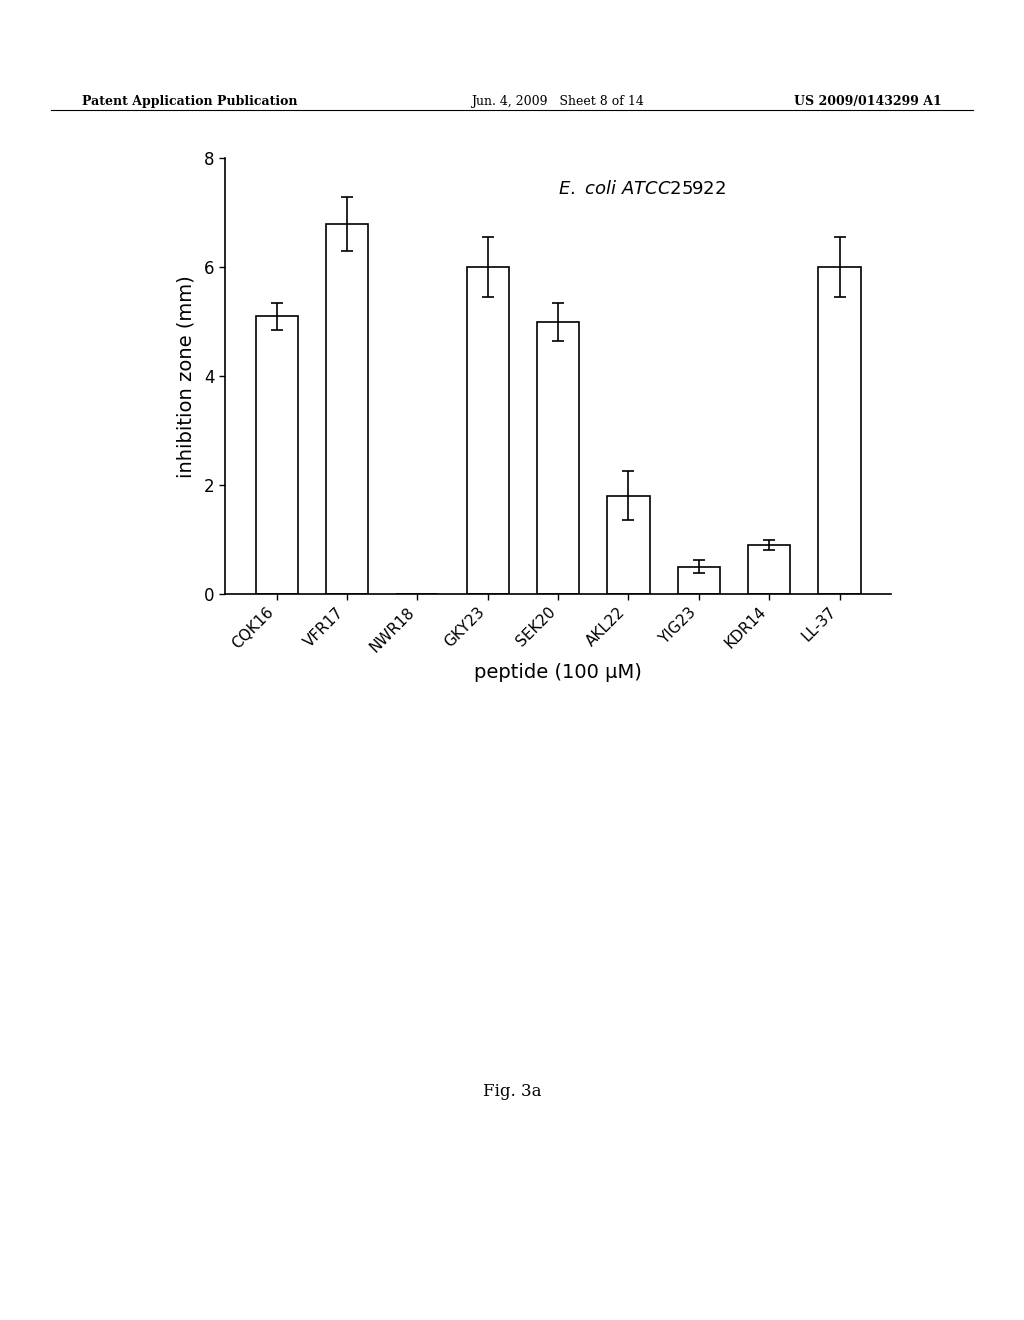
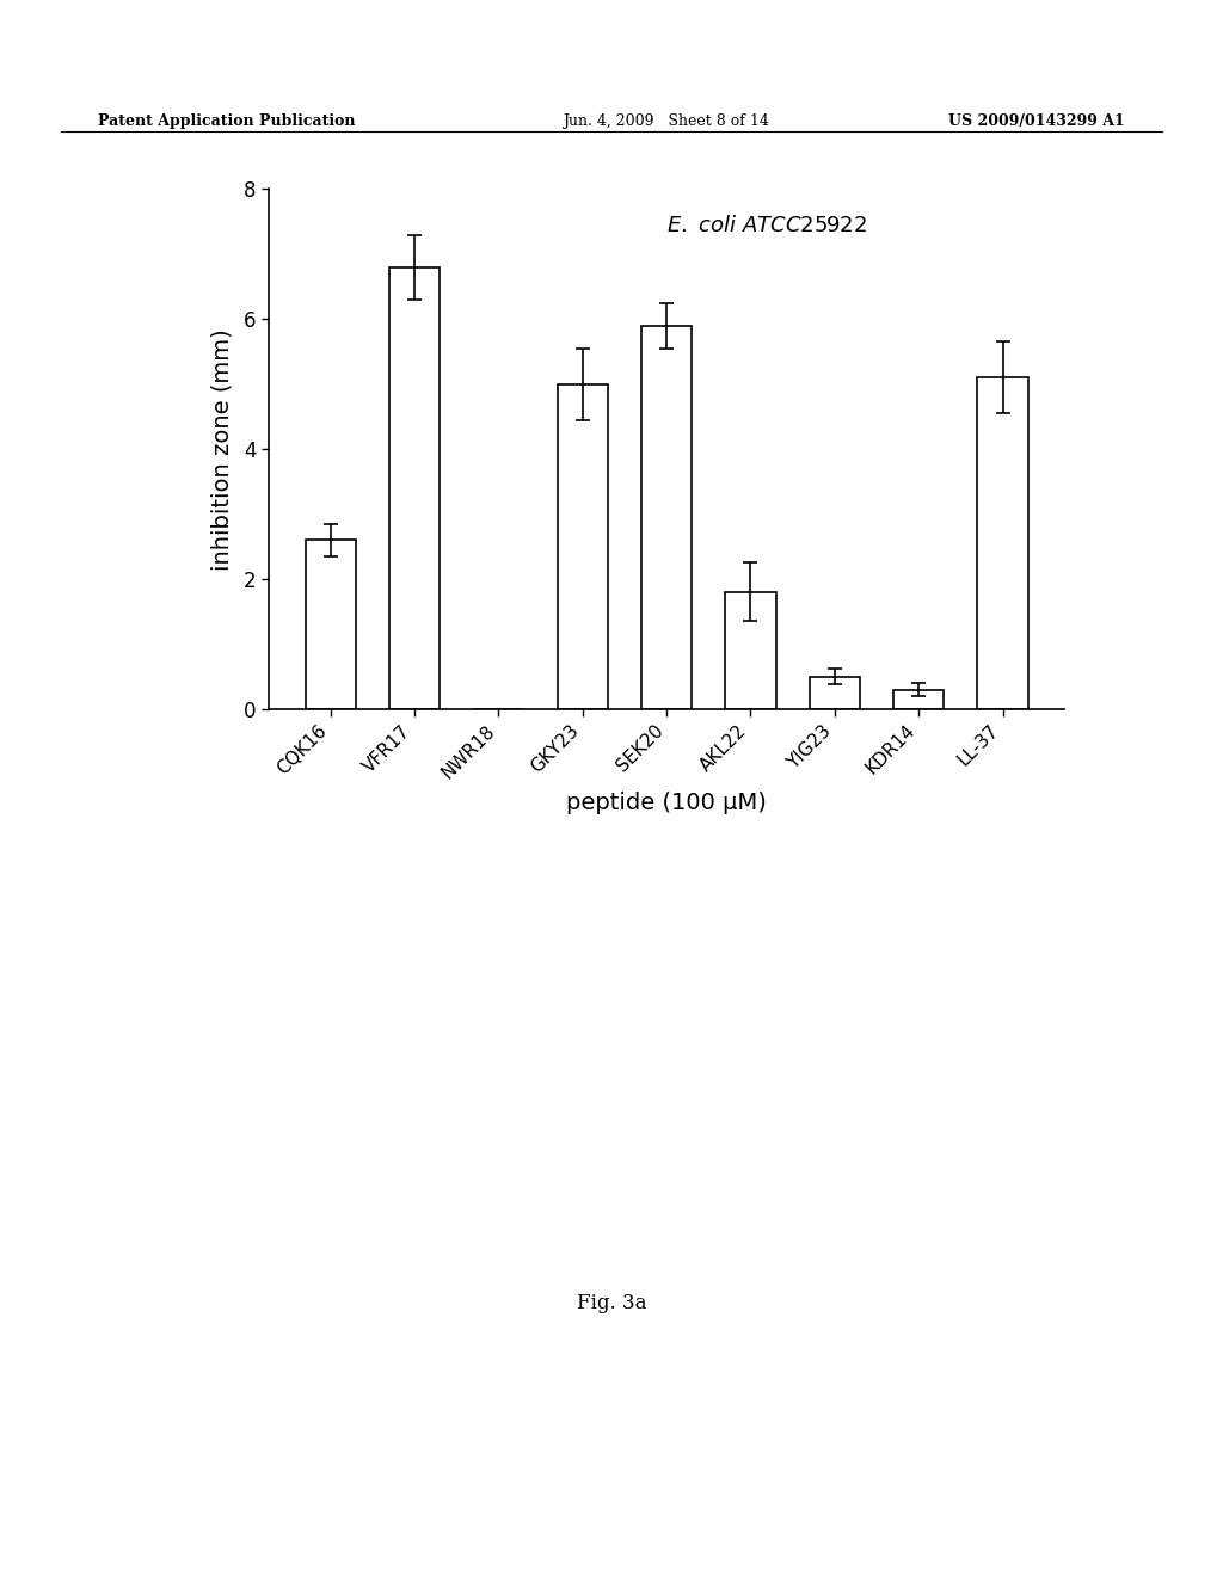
CQK16: 5.1 -> 2.6
GKY23: 6.0 -> 5.0
SEK20: 5.0 -> 5.9
KDR14: 0.9 -> 0.3
LL-37: 6.0 -> 5.1
